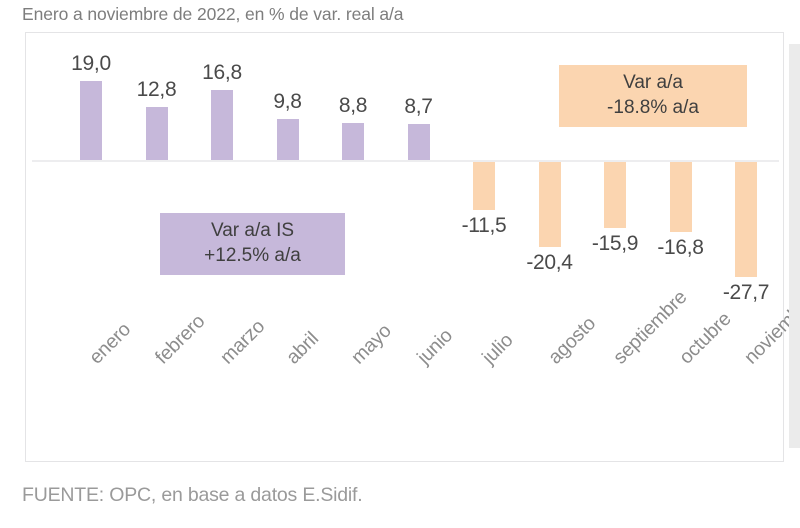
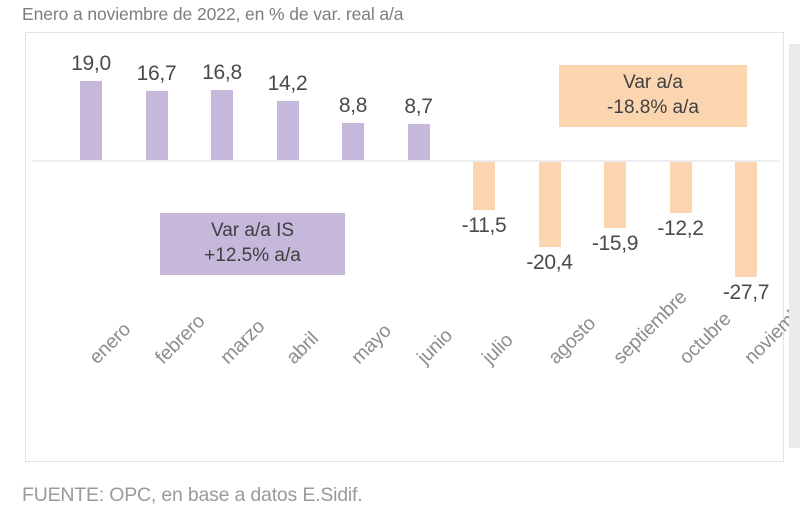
febrero: 12,8 -> 16,7
abril: 9,8 -> 14,2
octubre: -16,8 -> -12,2
